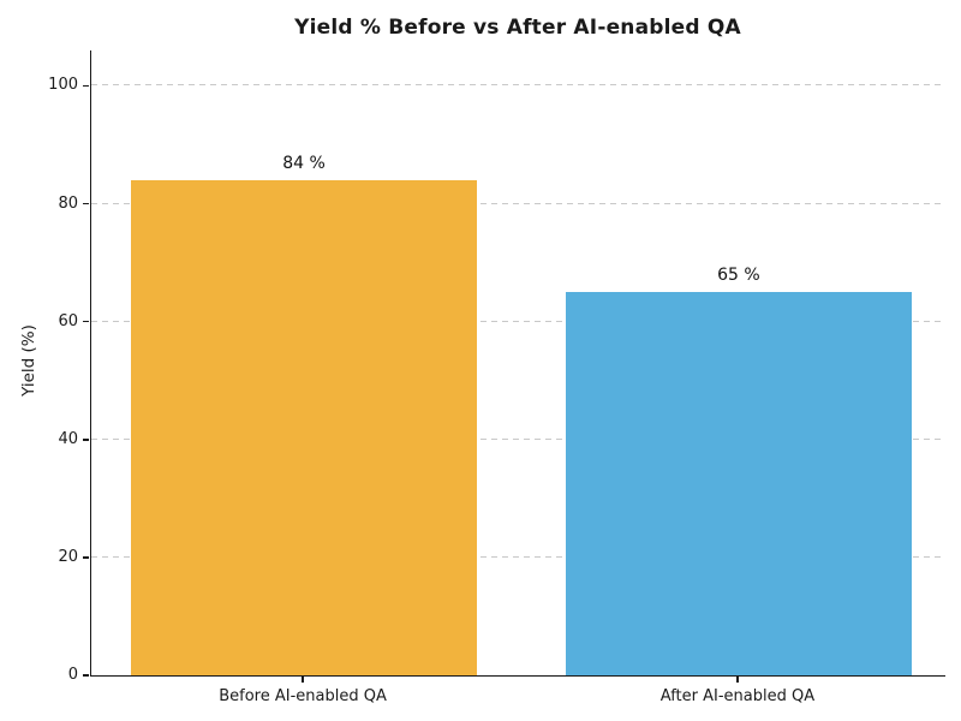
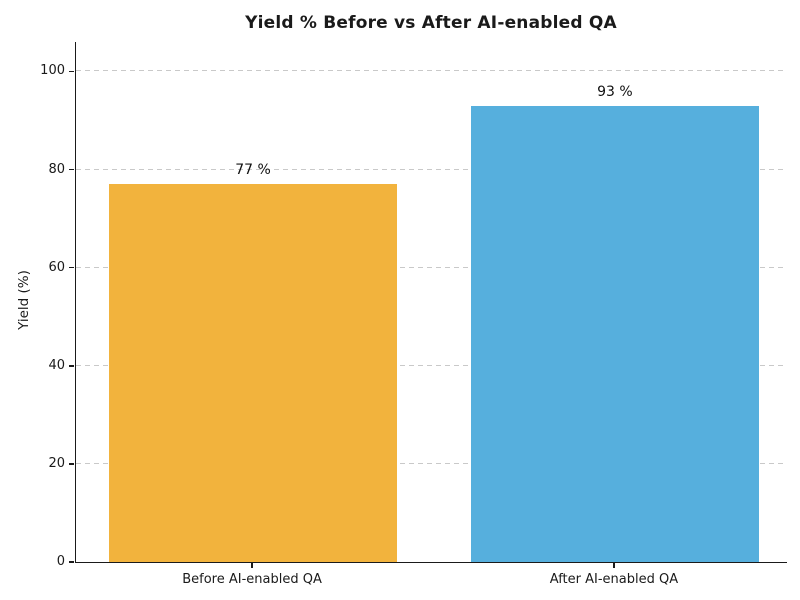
Before AI-enabled QA: 84 -> 77
After AI-enabled QA: 65 -> 93
